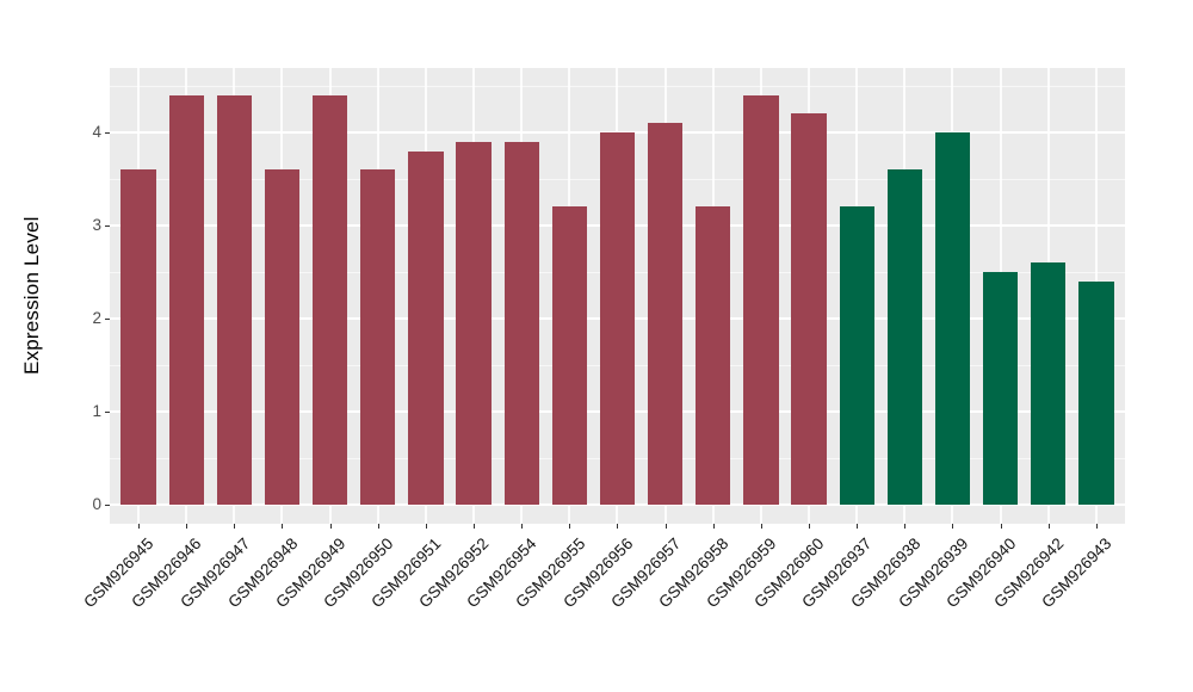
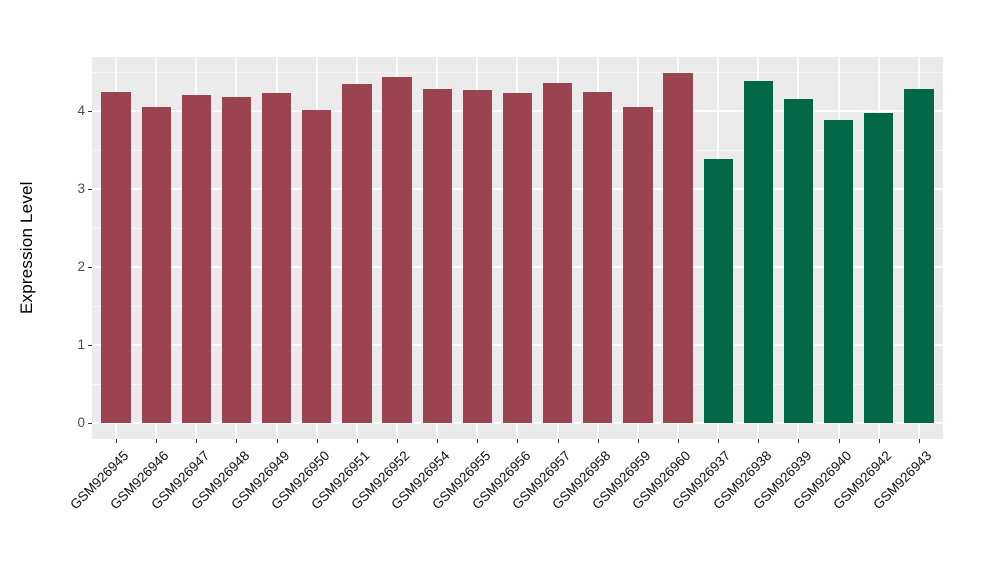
GSM926945: 3.6 -> 4.2
GSM926946: 4.4 -> 4.0
GSM926947: 4.4 -> 4.2
GSM926948: 3.6 -> 4.2
GSM926949: 4.4 -> 4.2
GSM926950: 3.6 -> 4.0
GSM926951: 3.8 -> 4.3
GSM926952: 3.9 -> 4.4
GSM926954: 3.9 -> 4.3
GSM926955: 3.2 -> 4.3
GSM926956: 4.0 -> 4.2
GSM926957: 4.1 -> 4.4
GSM926958: 3.2 -> 4.2
GSM926959: 4.4 -> 4.0
GSM926960: 4.2 -> 4.5
GSM926937: 3.2 -> 3.4
GSM926938: 3.6 -> 4.4
GSM926939: 4.0 -> 4.2
GSM926940: 2.5 -> 3.9
GSM926942: 2.6 -> 4.0
GSM926943: 2.4 -> 4.3
